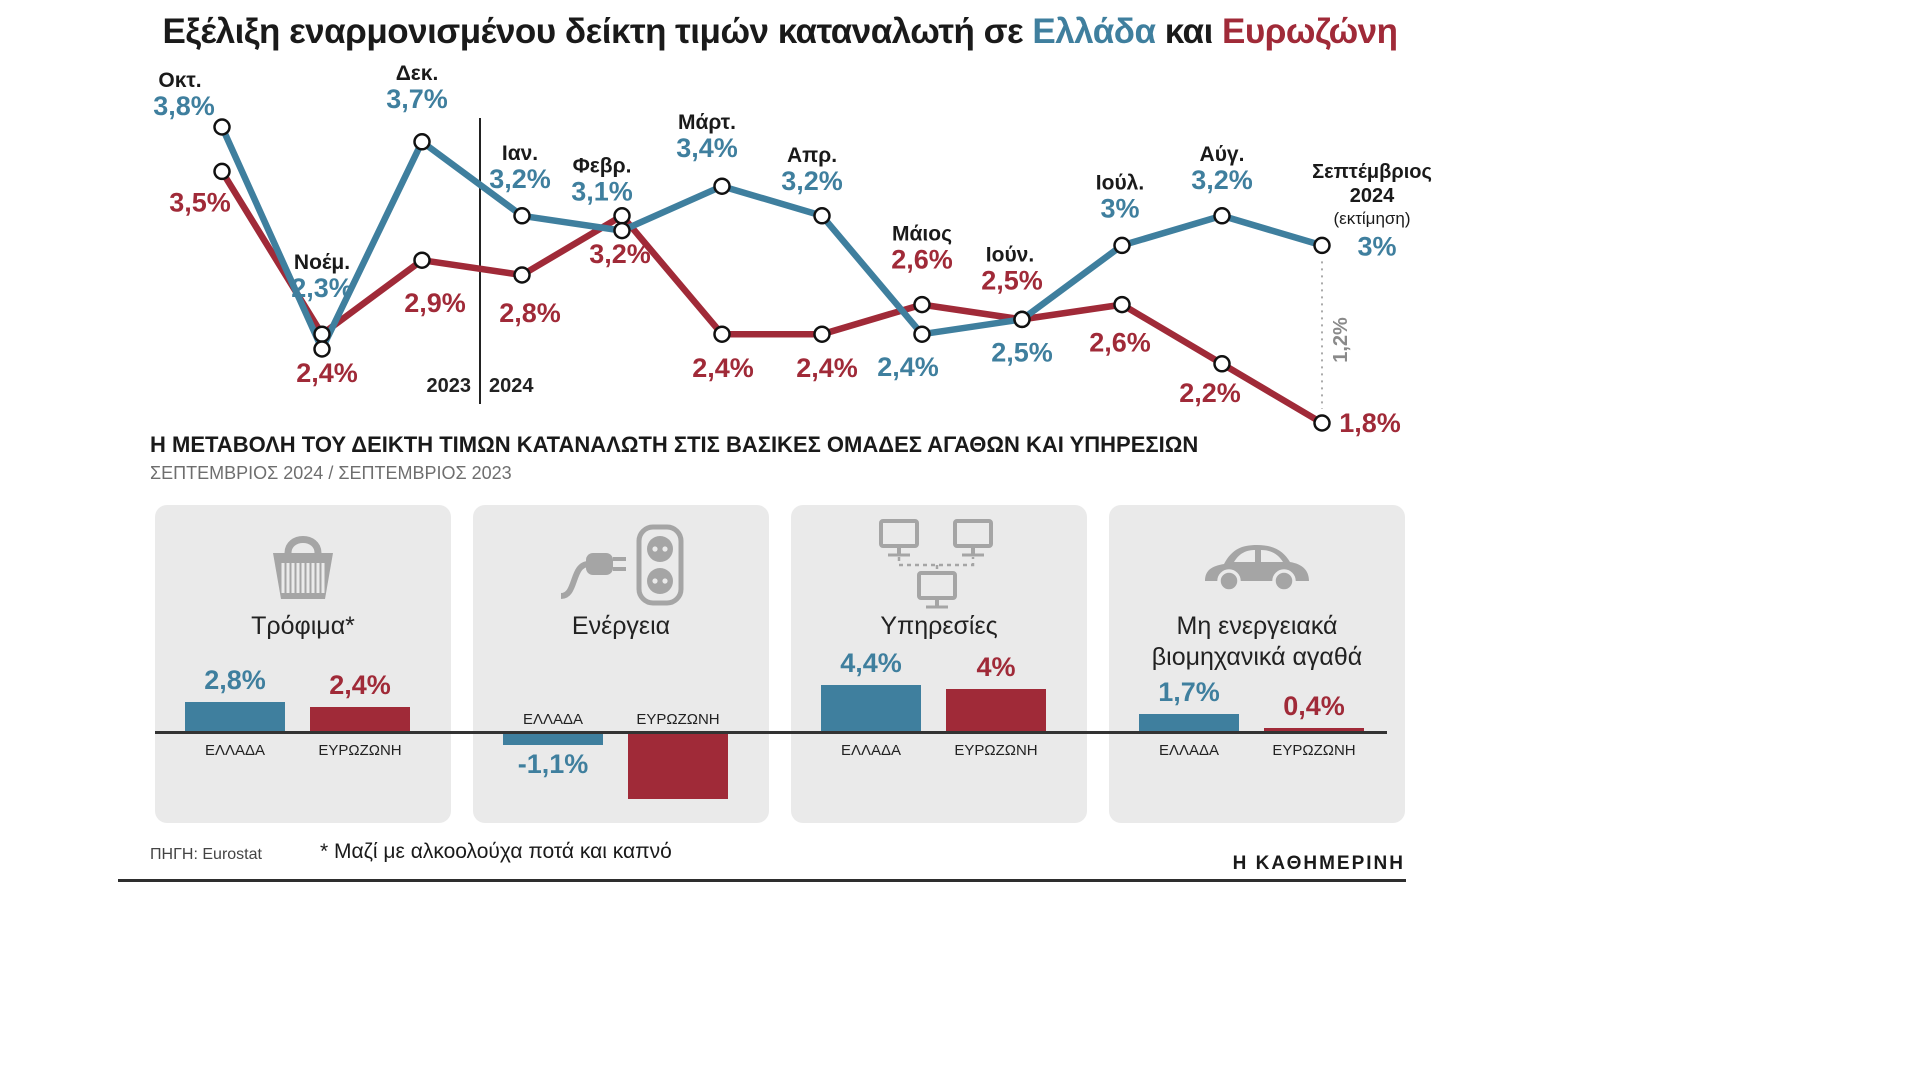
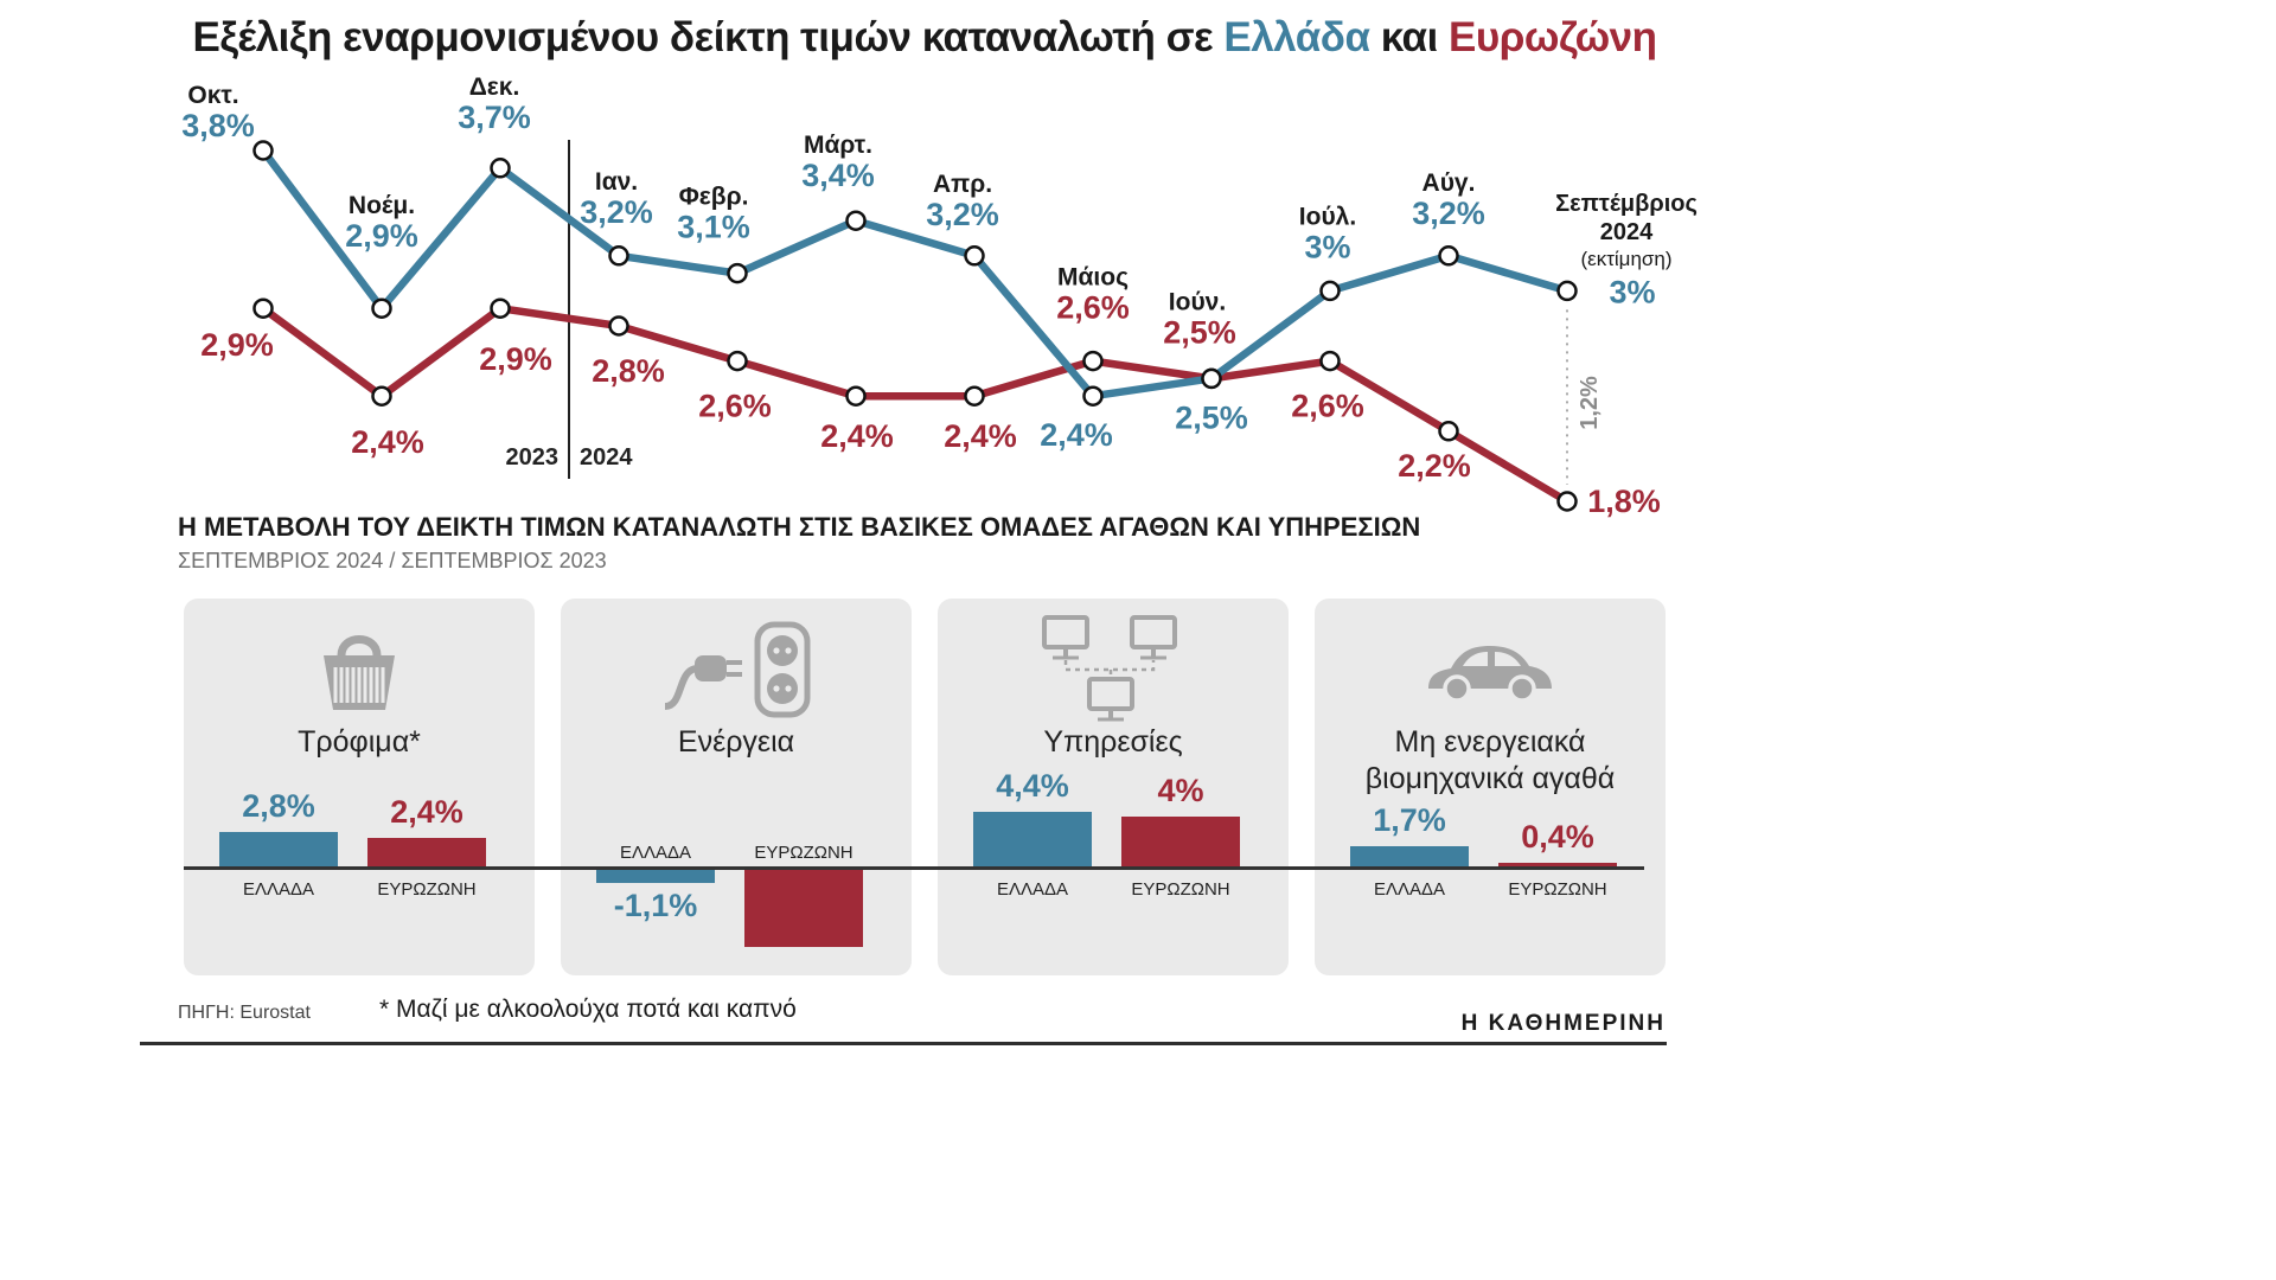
Ευρωζώνη/Οκτ.: 3,5% -> 2,9%
Ελλάδα/Νοέμ.: 2,3% -> 2,9%
Ευρωζώνη/Φεβρ.: 3,2% -> 2,6%
